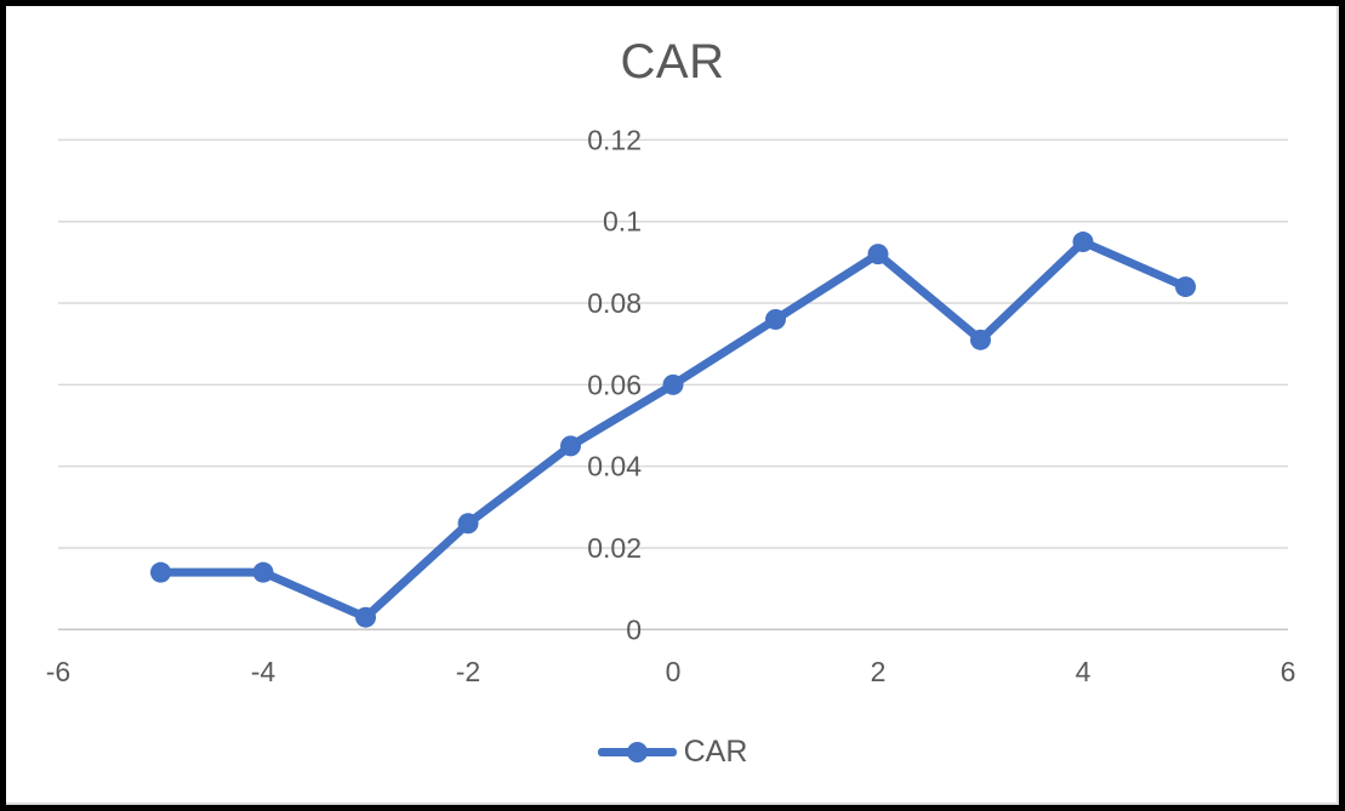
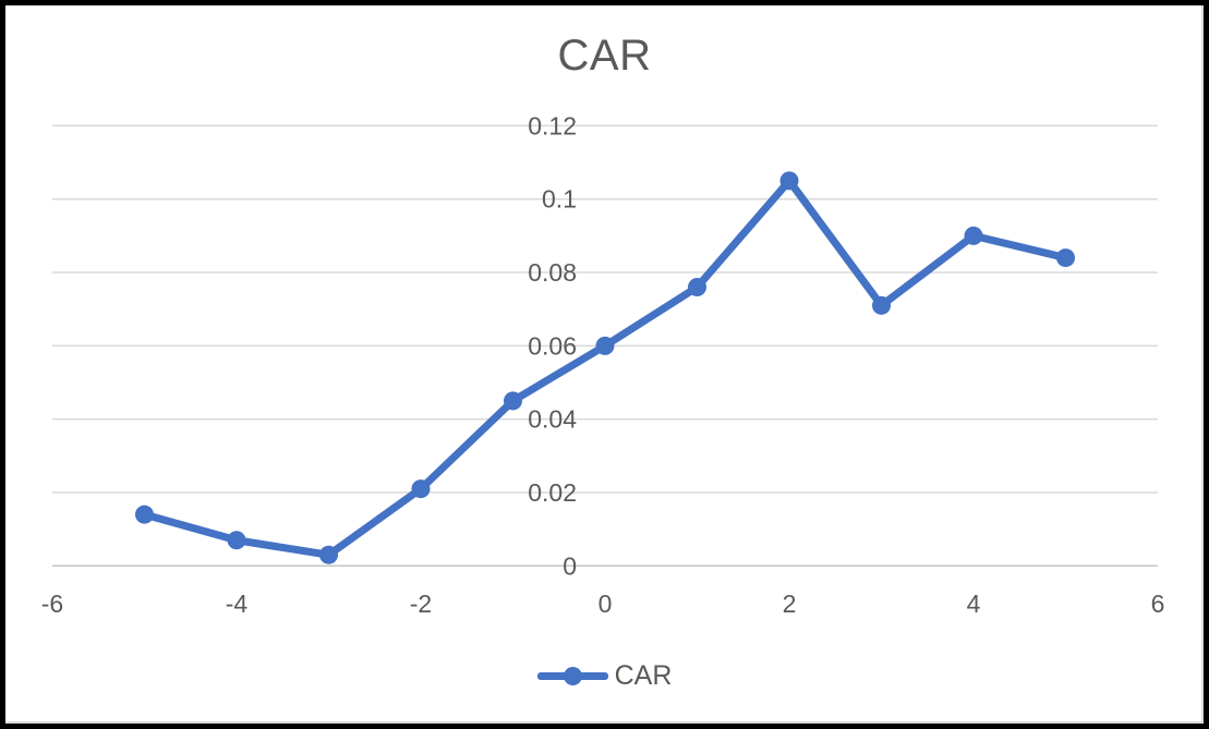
-4: 0.014 -> 0.007
-2: 0.026 -> 0.021
2: 0.092 -> 0.105
4: 0.095 -> 0.090
